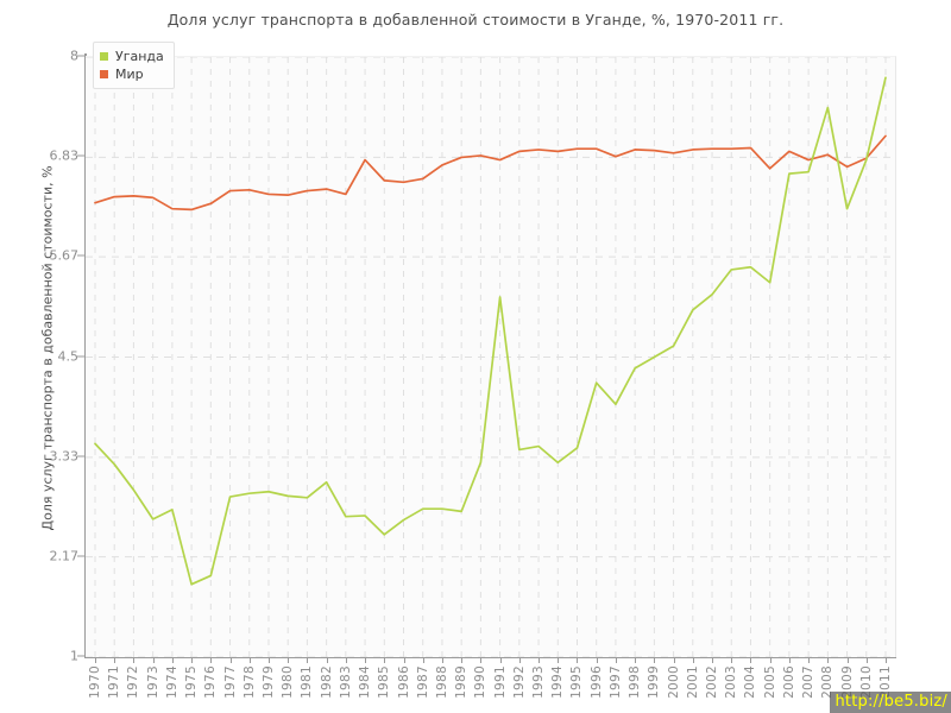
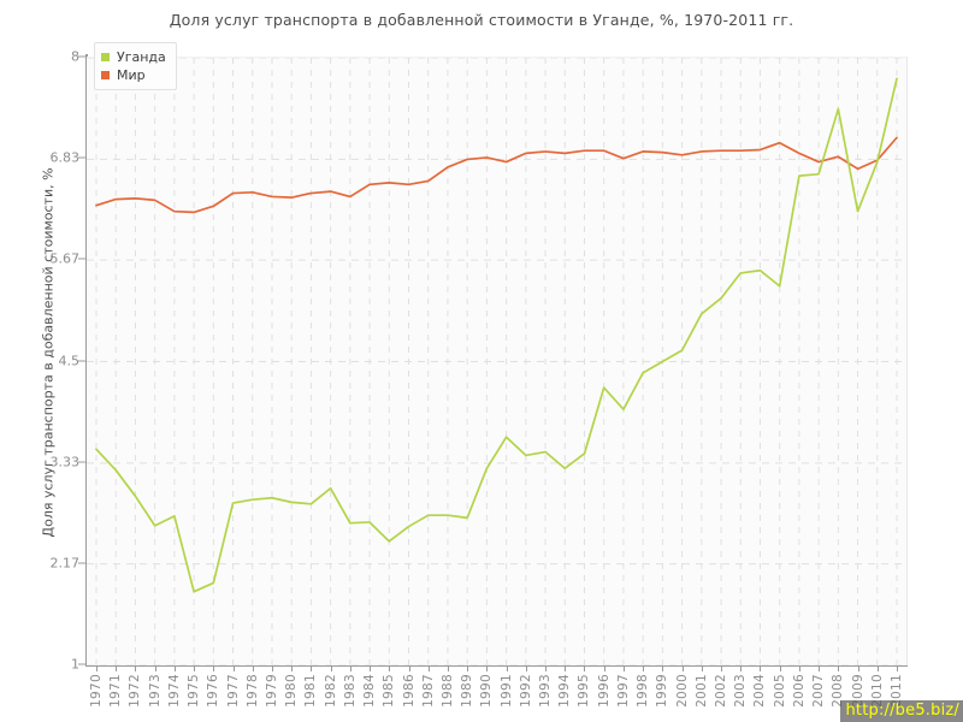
Мир/1984: 6.8 -> 6.5
Уганда/1991: 5.2 -> 3.6
Мир/2005: 6.7 -> 7.0
